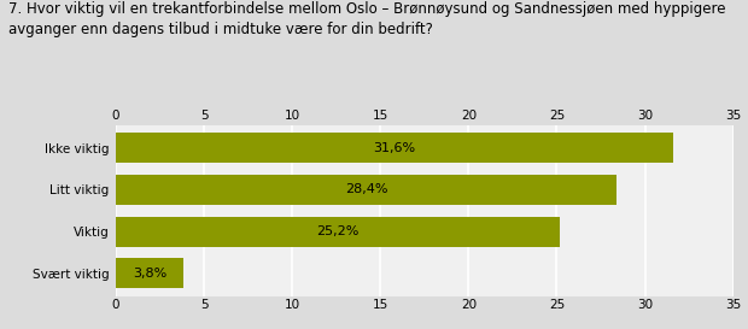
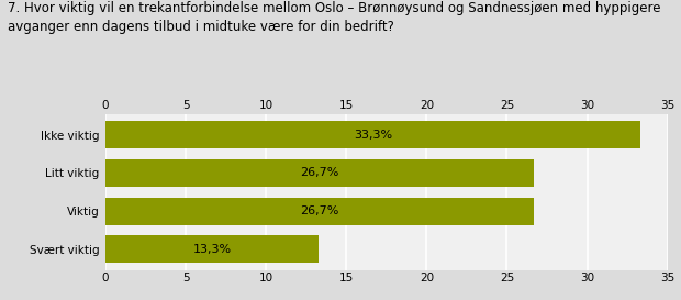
Ikke viktig: 31,6% -> 33,3%
Litt viktig: 28,4% -> 26,7%
Viktig: 25,2% -> 26,7%
Svært viktig: 3,8% -> 13,3%
